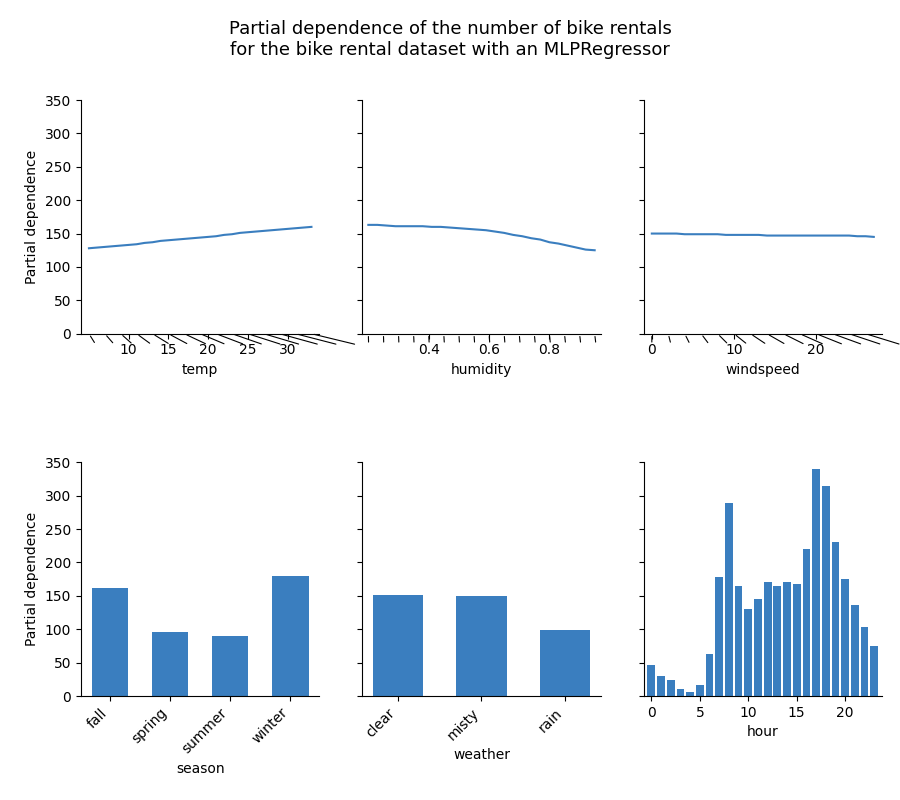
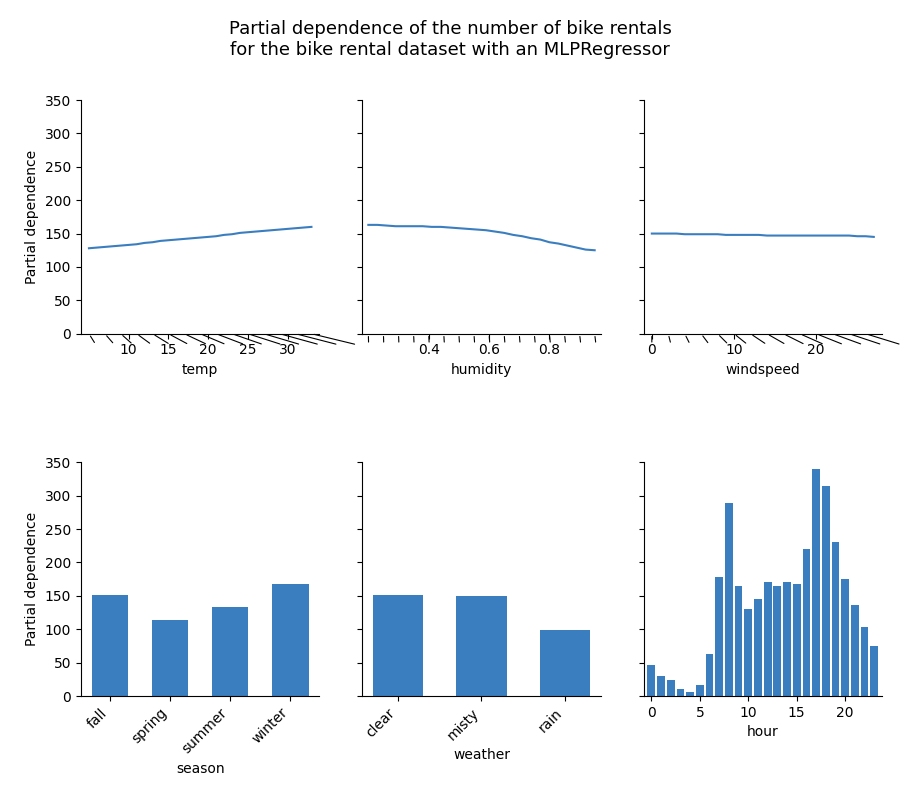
fall: 162 -> 151
spring: 96 -> 114
summer: 90 -> 133
winter: 180 -> 168
